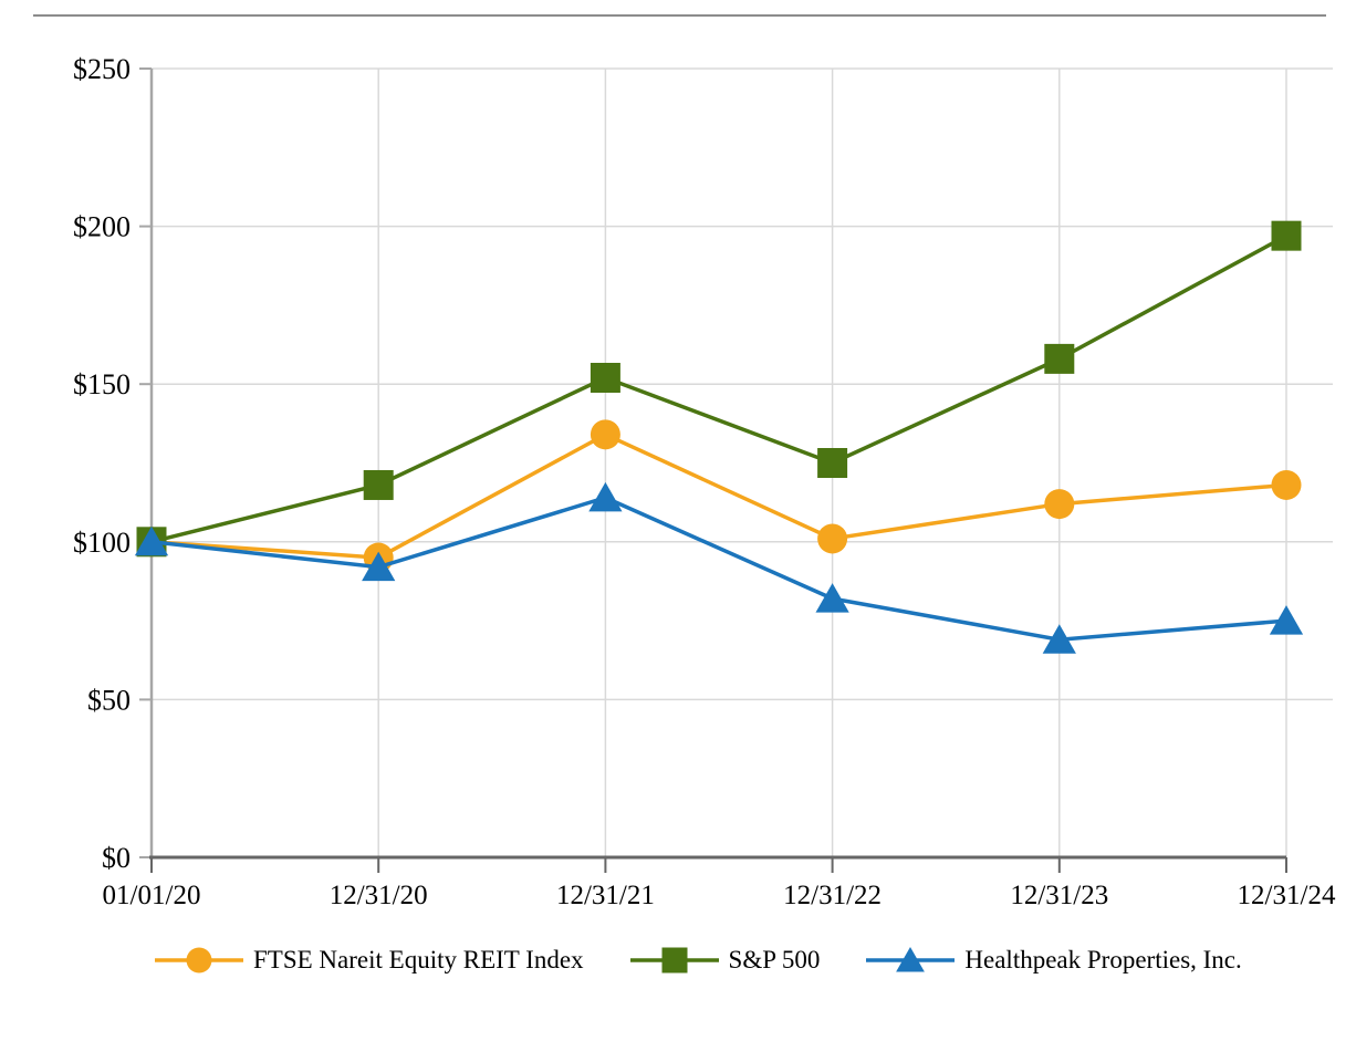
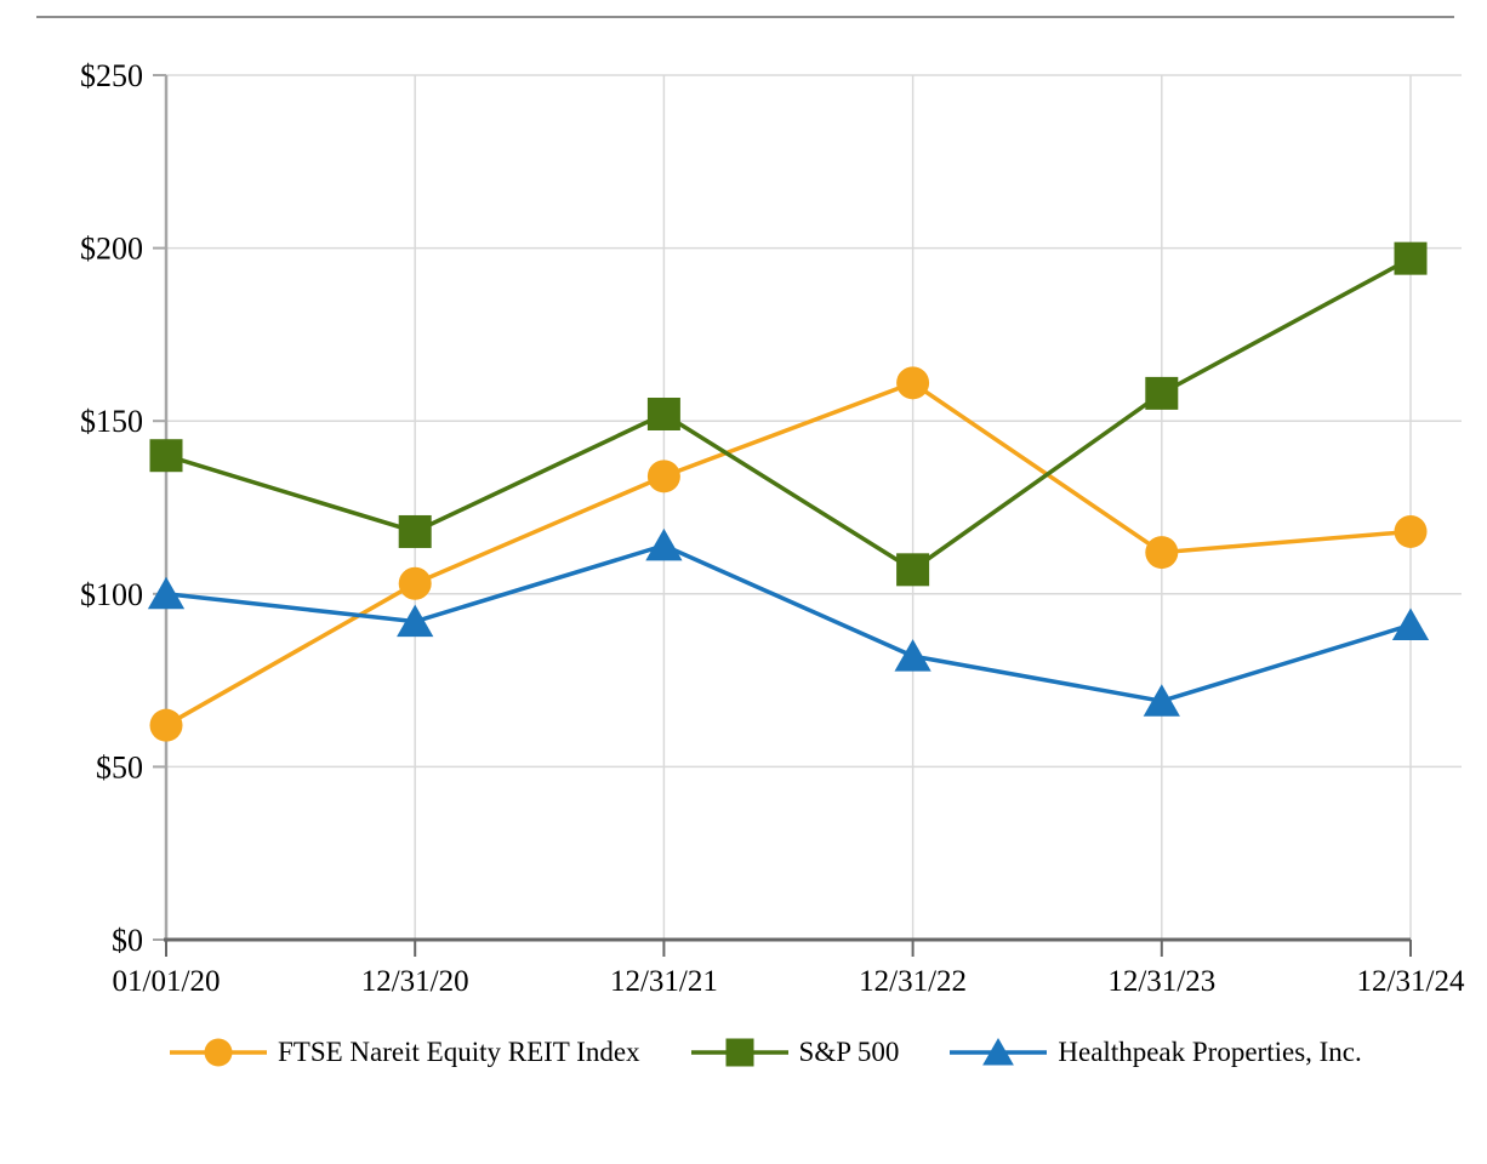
FTSE Nareit Equity REIT Index/01/01/20: $100 -> $62
S&P 500/01/01/20: $100 -> $140
FTSE Nareit Equity REIT Index/12/31/20: $95 -> $103
FTSE Nareit Equity REIT Index/12/31/22: $101 -> $161
S&P 500/12/31/22: $125 -> $107
Healthpeak Properties, Inc./12/31/24: $75 -> $91
